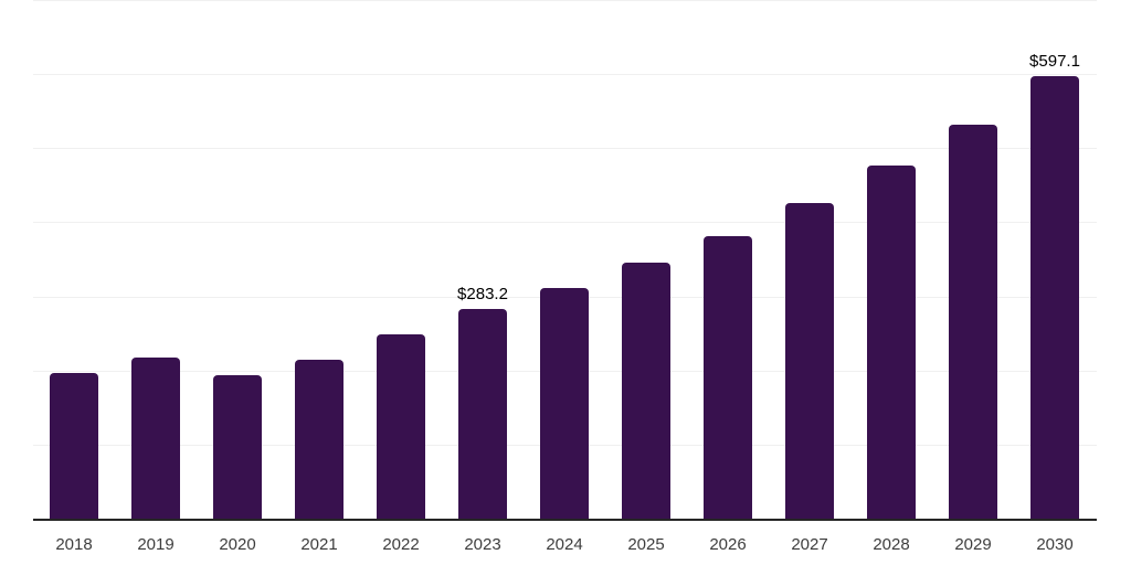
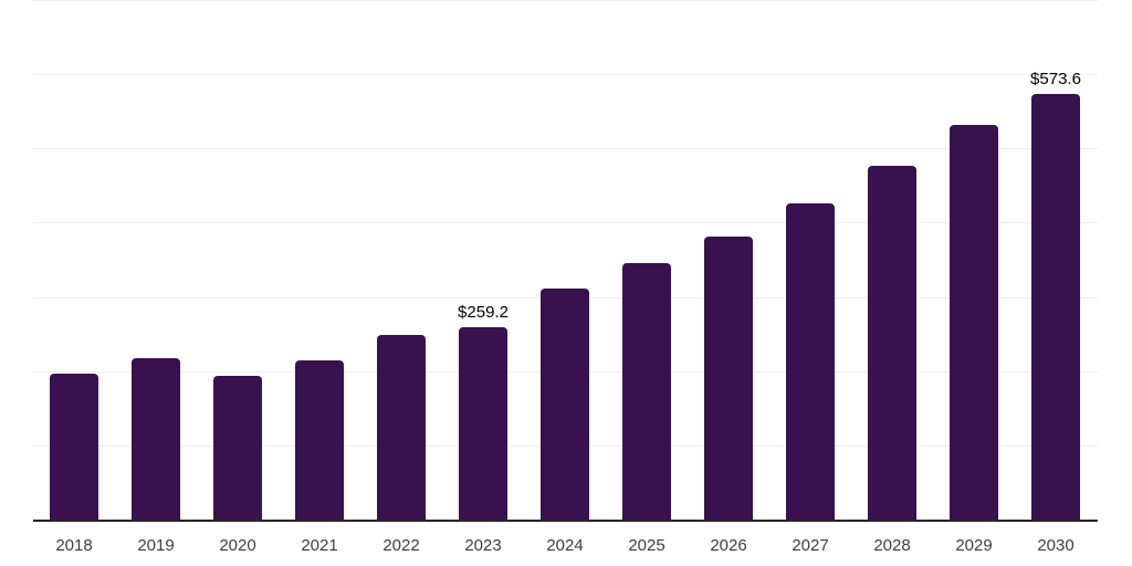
2023: $283.2 -> $259.2
2030: $597.1 -> $573.6
